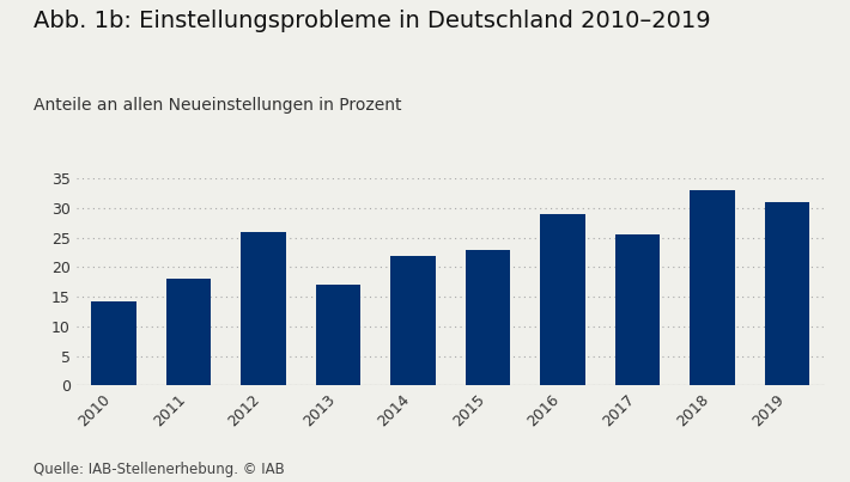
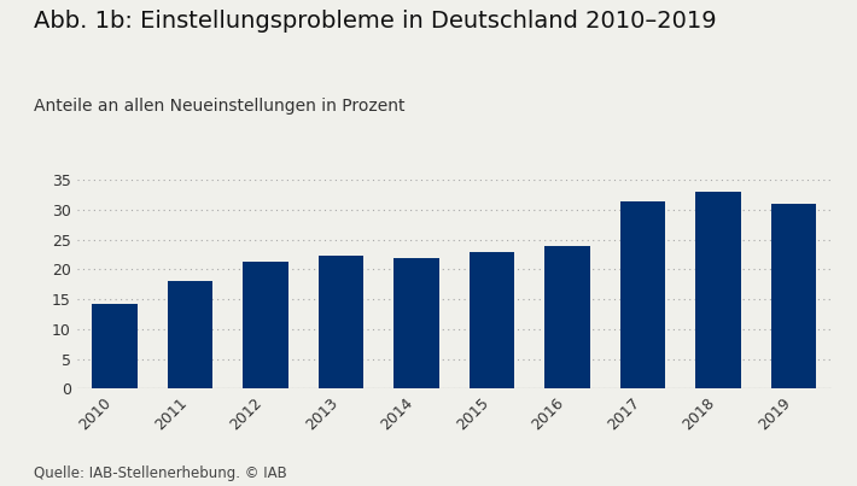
2012: 26.0 -> 21.2
2013: 17.0 -> 22.2
2016: 29.0 -> 24.0
2017: 25.5 -> 31.4
